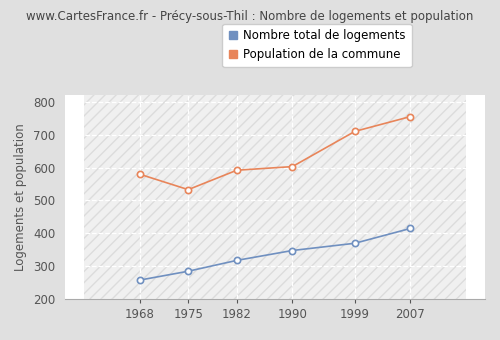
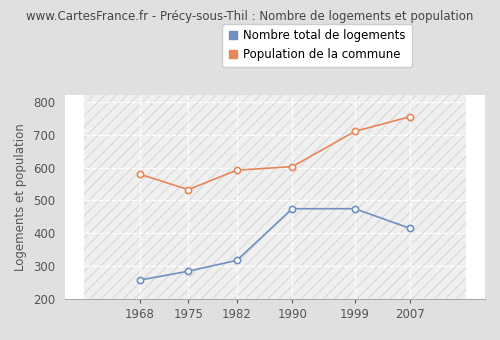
Nombre total de logements/1990: 348 -> 475
Nombre total de logements/1999: 370 -> 475
